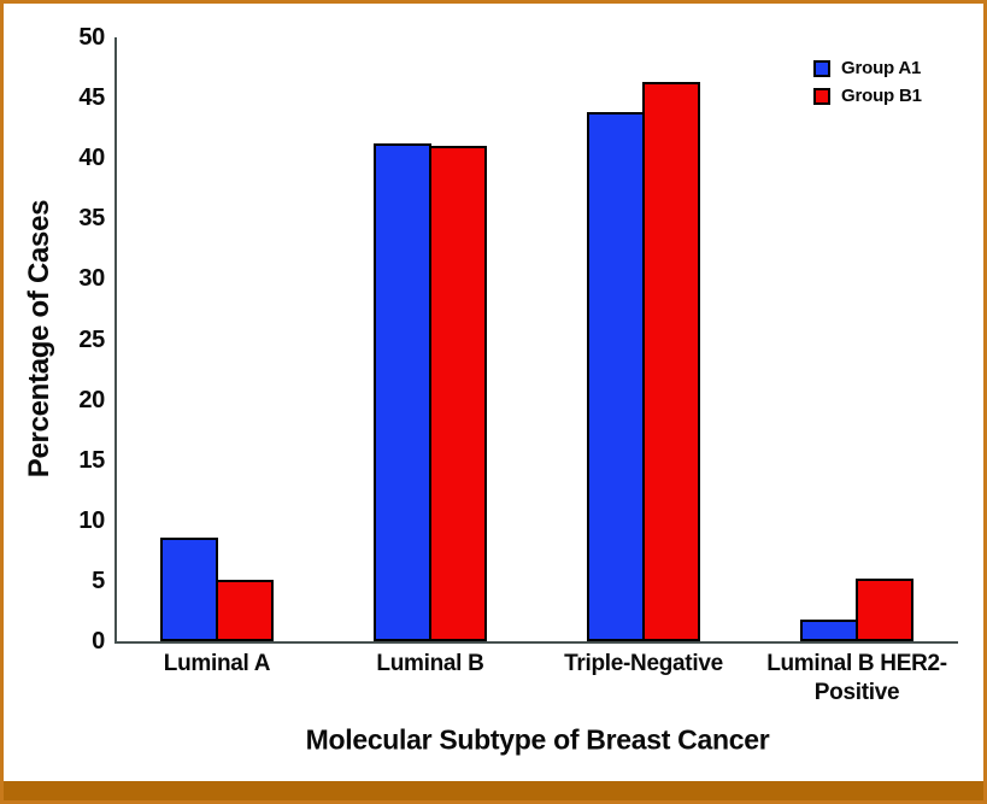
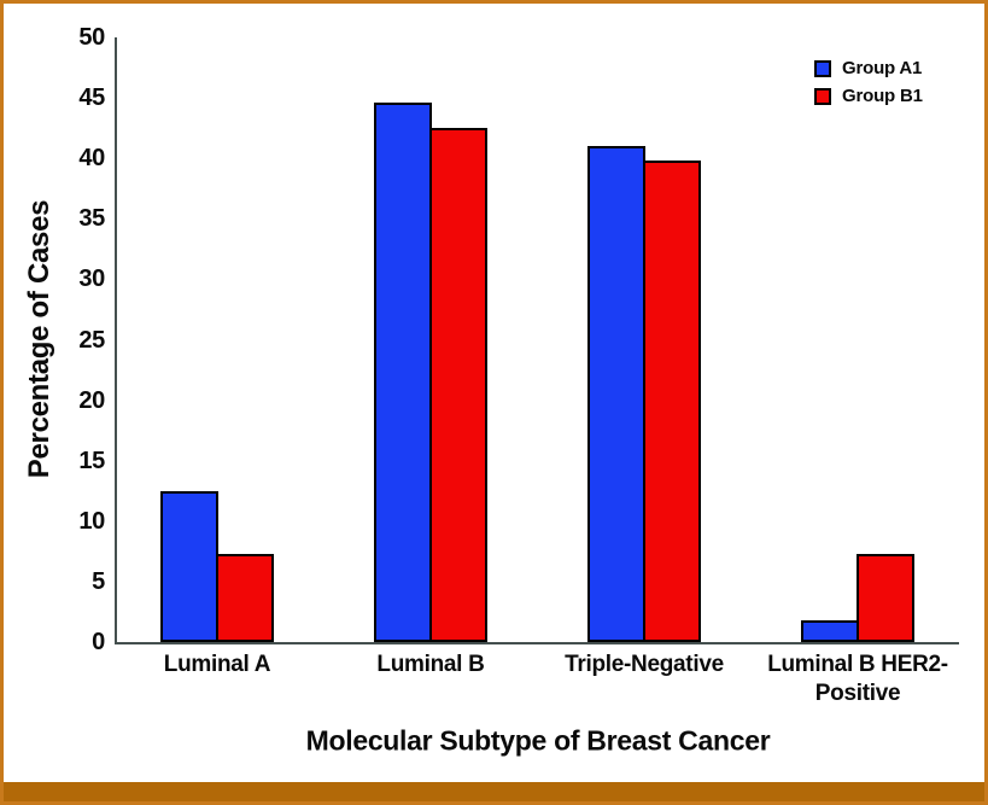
Group A1/Luminal A: 8.6 -> 12.5
Group B1/Luminal A: 5.1 -> 7.3
Group A1/Luminal B: 41.2 -> 44.6
Group B1/Luminal B: 41.0 -> 42.5
Group A1/Triple-Negative: 43.8 -> 41.0
Group B1/Triple-Negative: 46.3 -> 39.8
Group B1/Luminal B HER2-Positive: 5.2 -> 7.3
